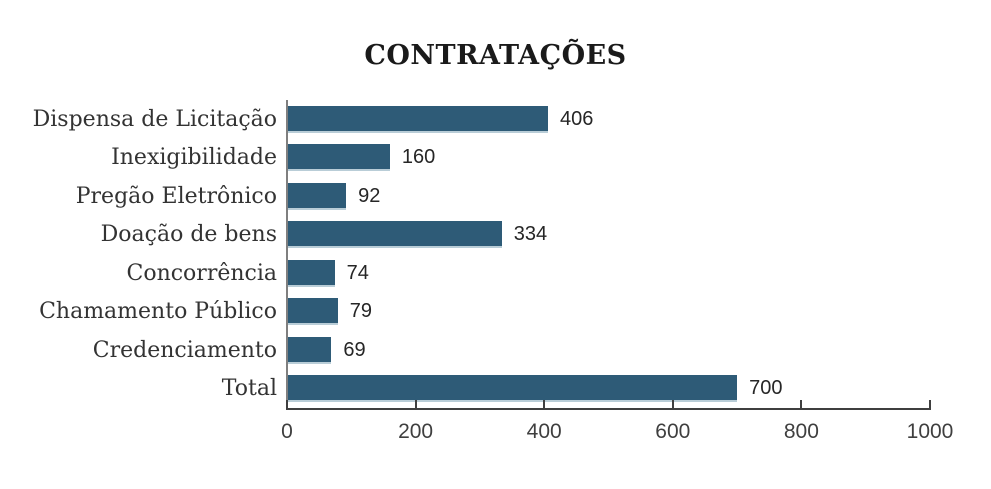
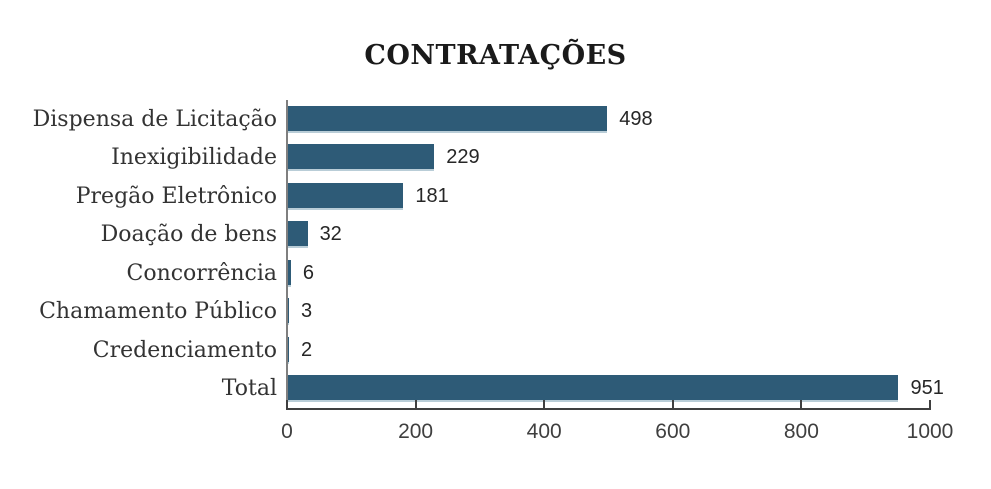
Dispensa de Licitação: 406 -> 498
Inexigibilidade: 160 -> 229
Pregão Eletrônico: 92 -> 181
Doação de bens: 334 -> 32
Concorrência: 74 -> 6
Chamamento Público: 79 -> 3
Credenciamento: 69 -> 2
Total: 700 -> 951
